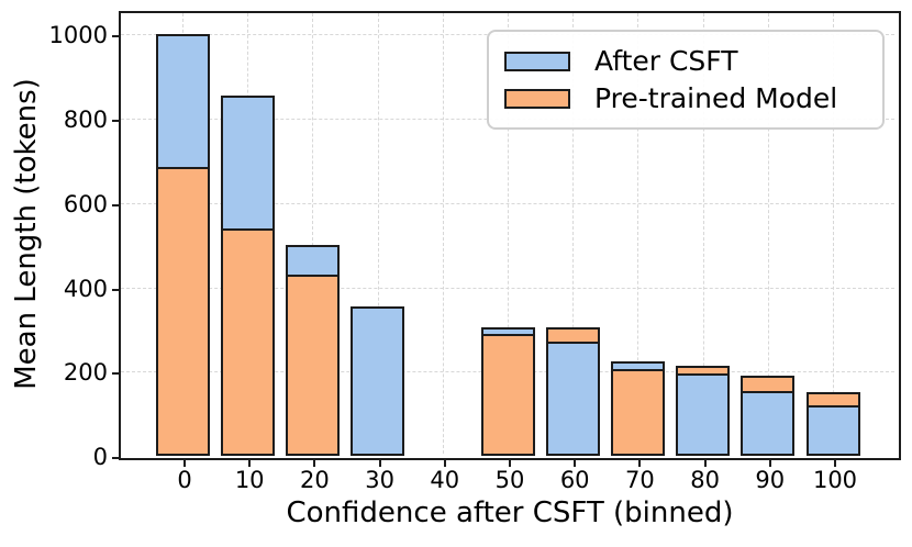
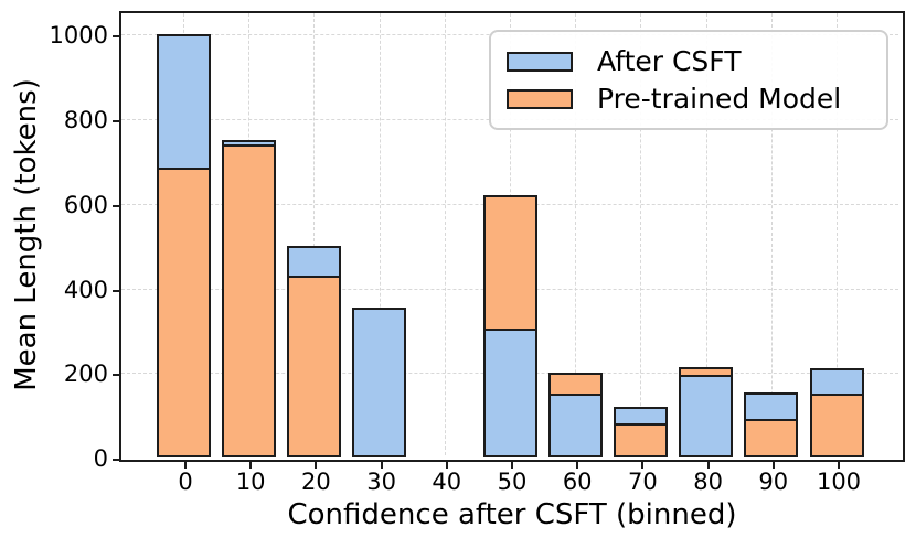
After CSFT/10: 860 -> 750
Pre-trained Model/10: 540 -> 740
Pre-trained Model/50: 290 -> 620
After CSFT/60: 270 -> 150
Pre-trained Model/60: 300 -> 200
After CSFT/70: 220 -> 120
Pre-trained Model/70: 200 -> 80
Pre-trained Model/90: 190 -> 90
After CSFT/100: 120 -> 210
